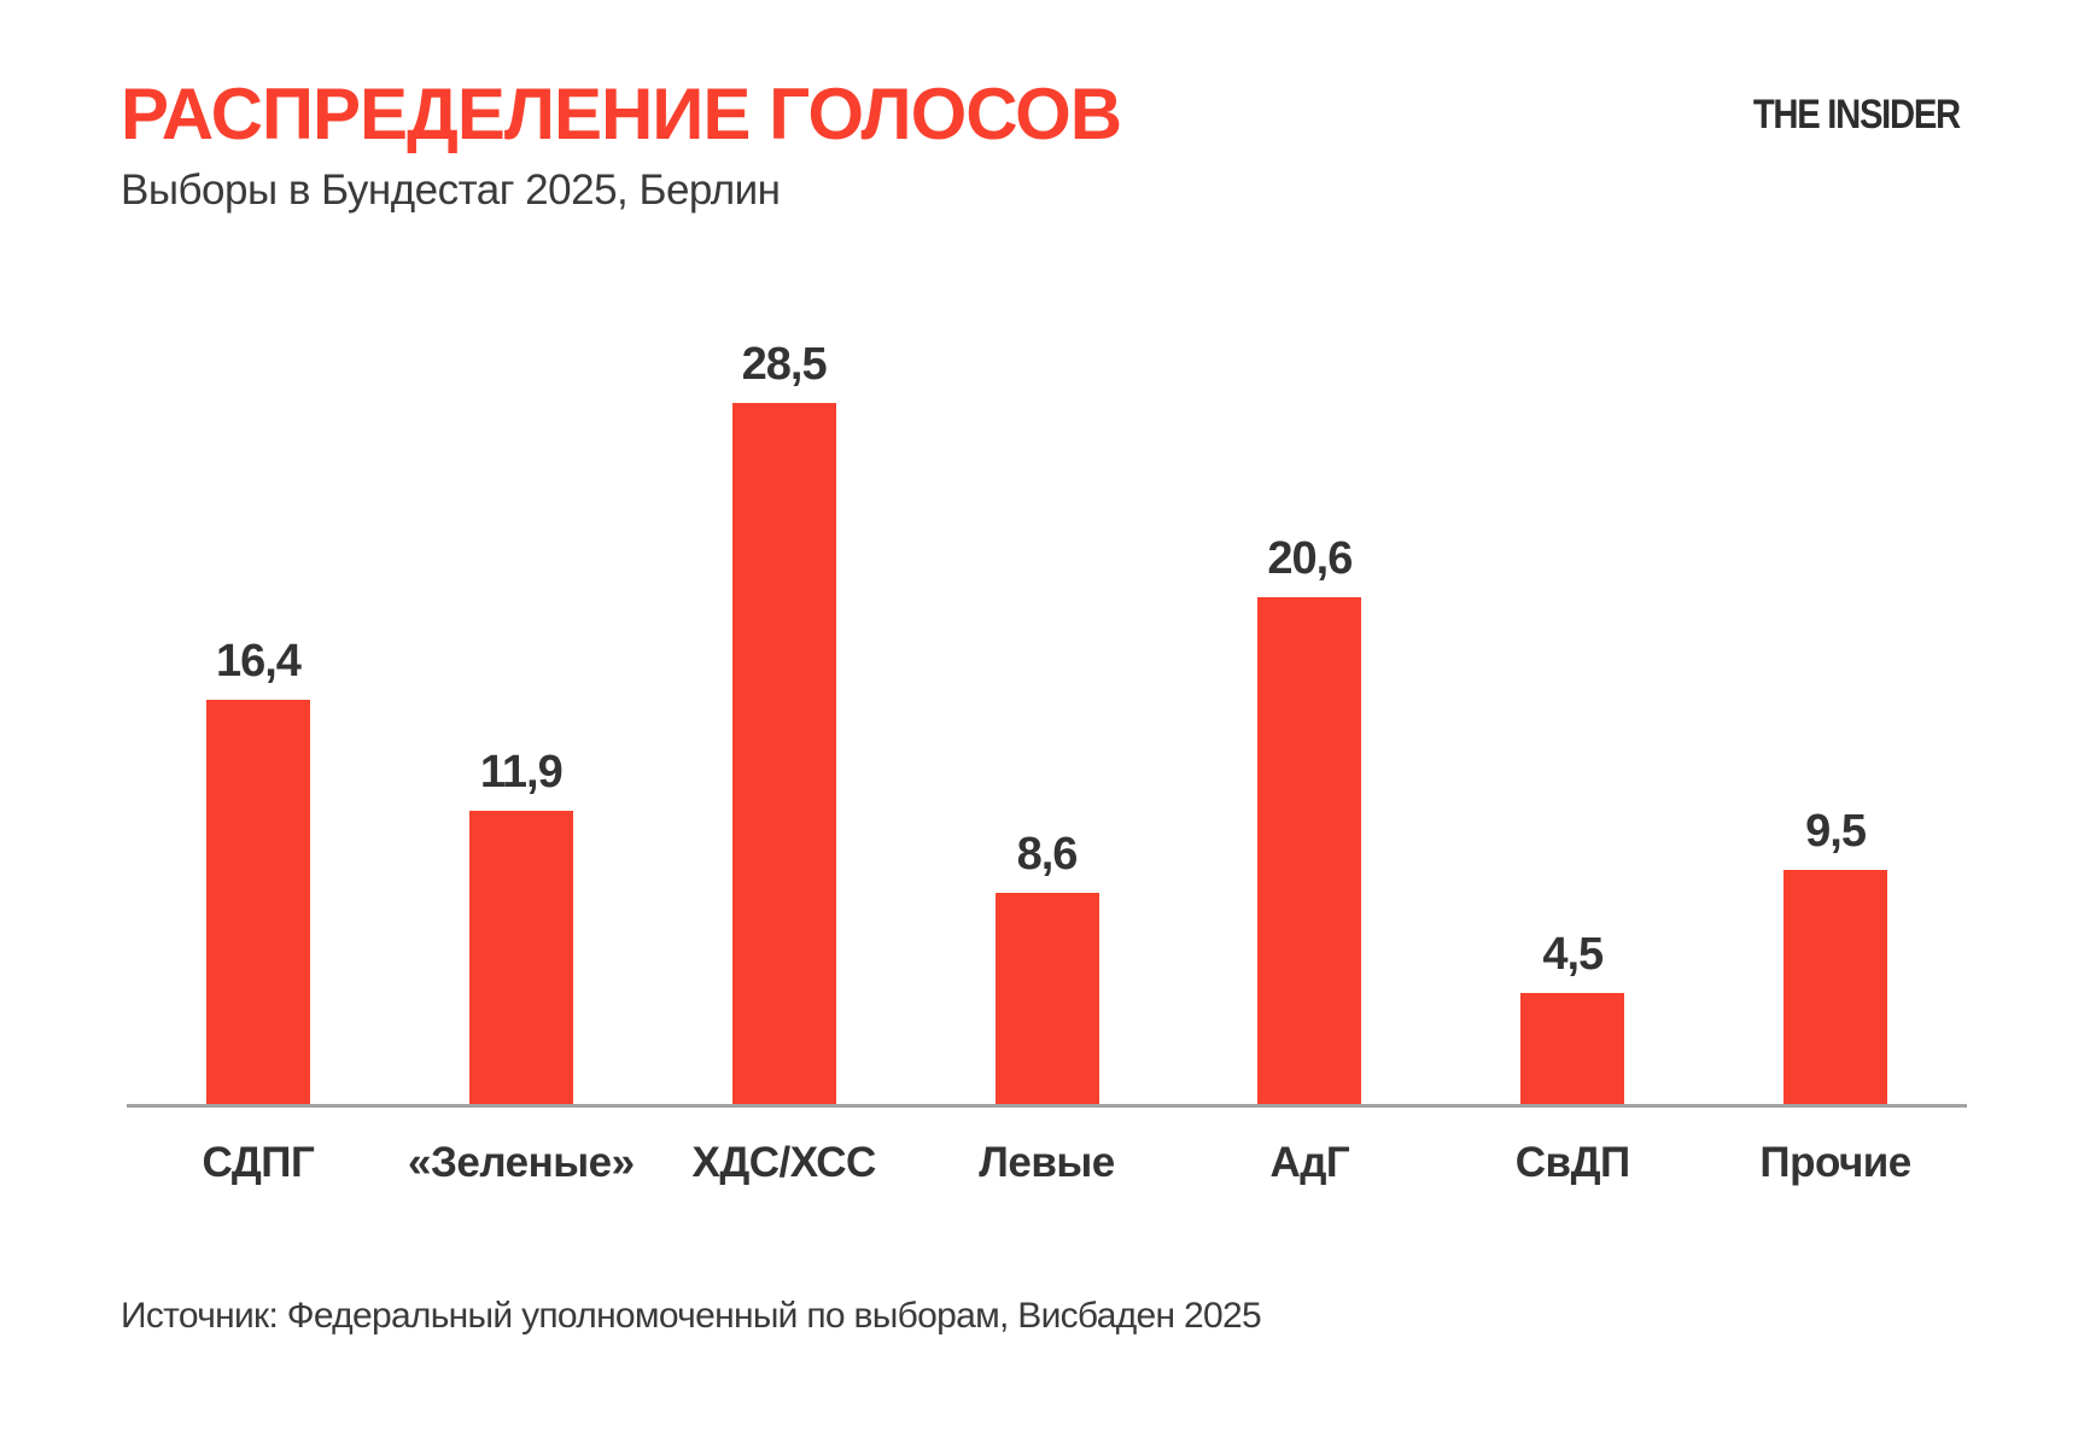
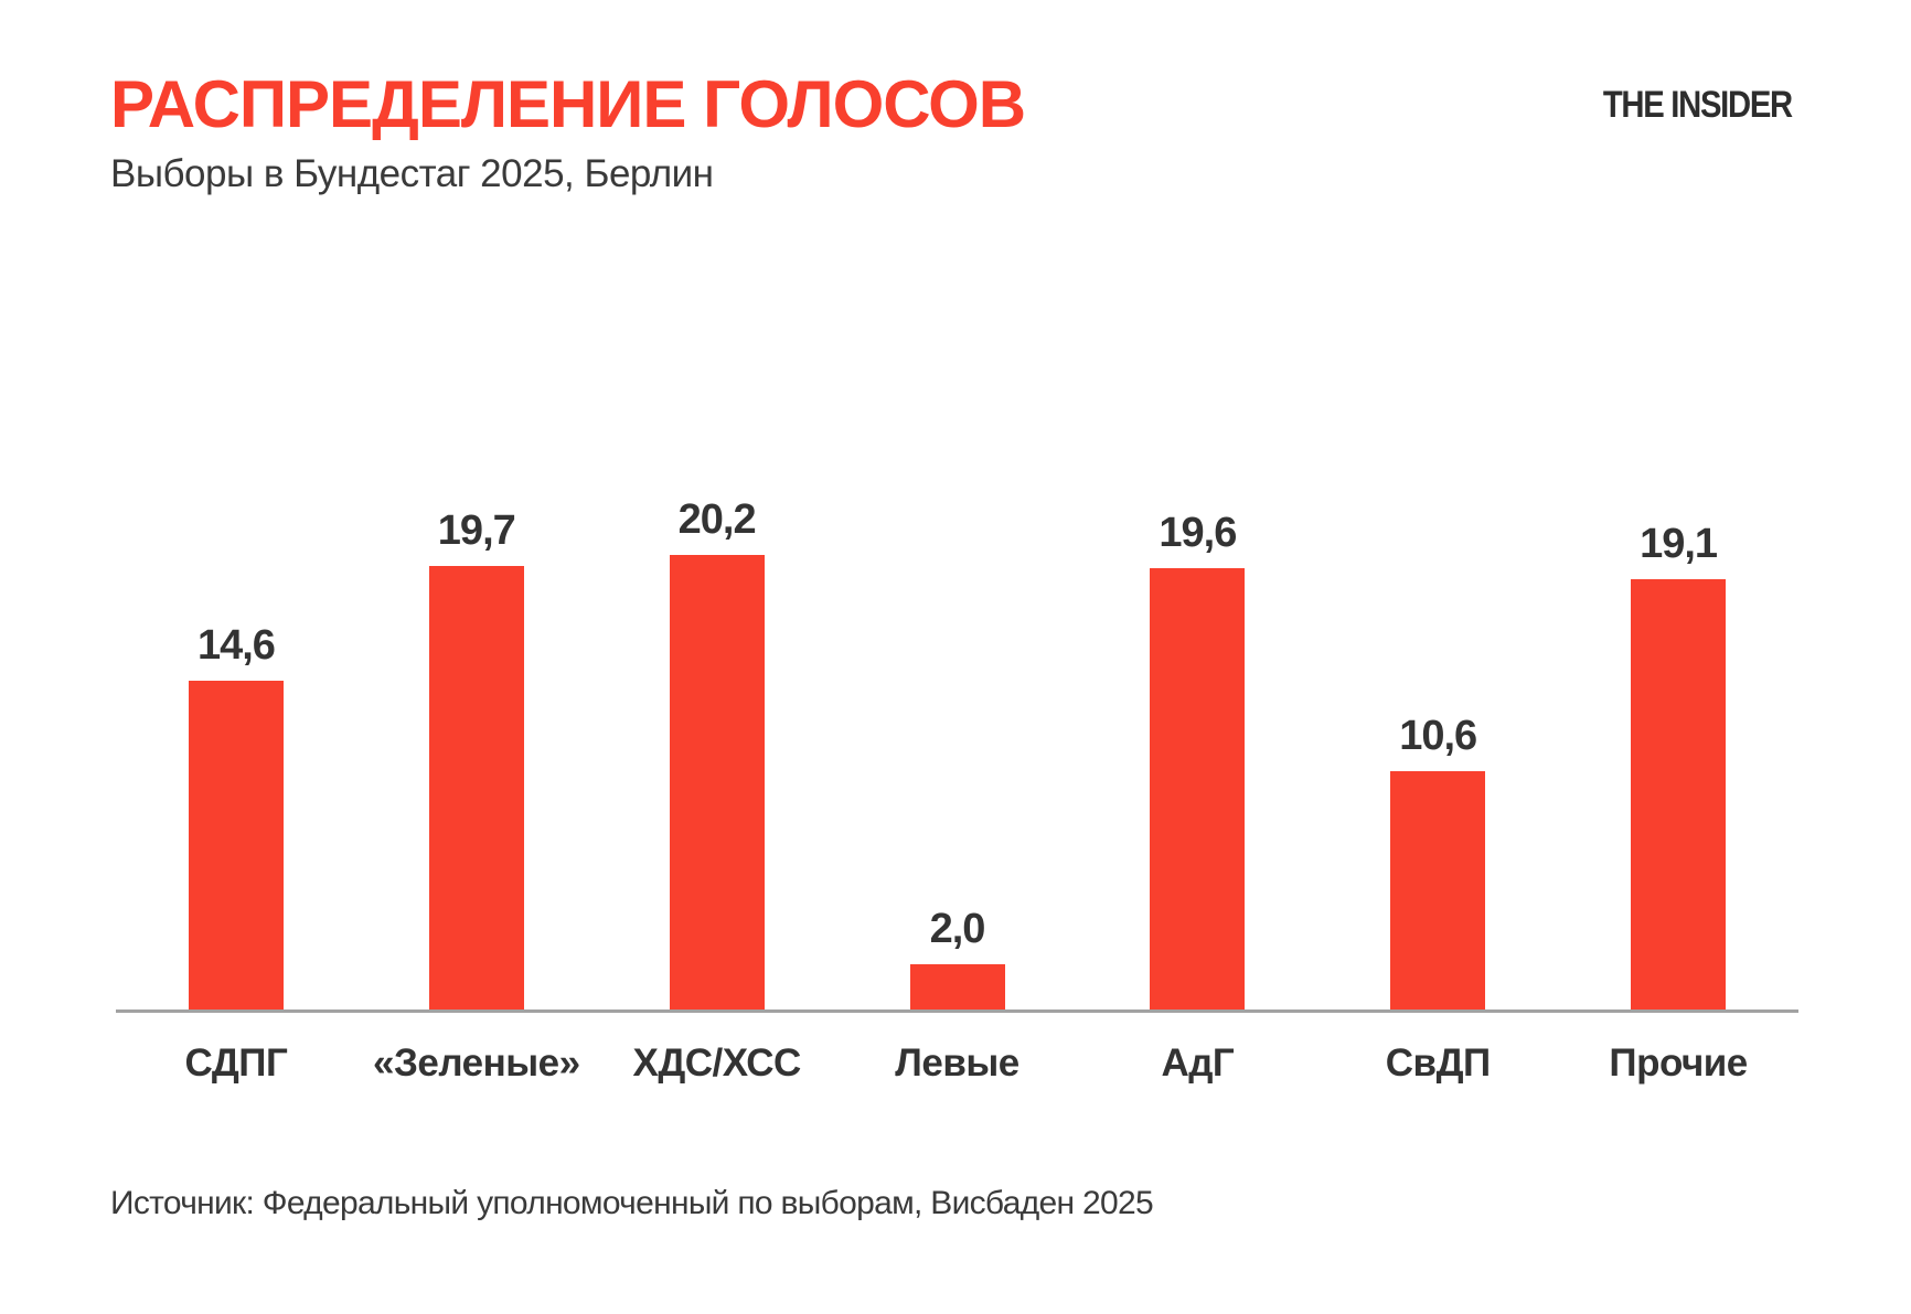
СДПГ: 16,4 -> 14,6
«Зеленые»: 11,9 -> 19,7
ХДС/ХСС: 28,5 -> 20,2
Левые: 8,6 -> 2,0
АдГ: 20,6 -> 19,6
СвДП: 4,5 -> 10,6
Прочие: 9,5 -> 19,1
